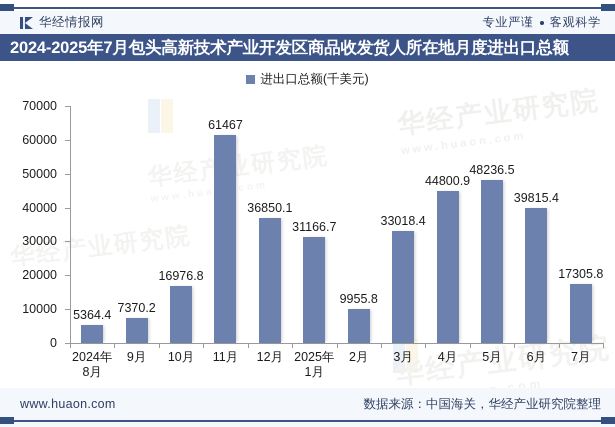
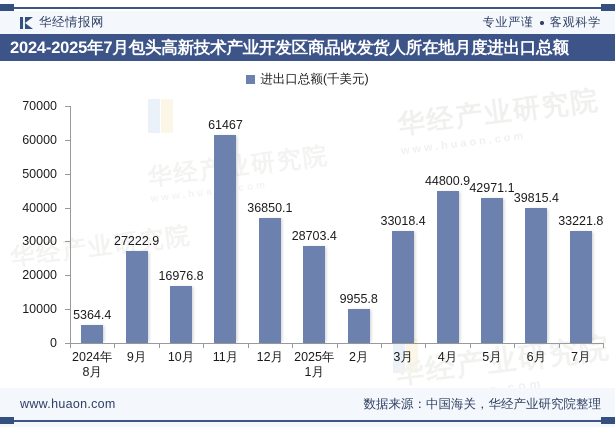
9月: 7370.2 -> 27222.9
2025年 1月: 31166.7 -> 28703.4
5月: 48236.5 -> 42971.1
7月: 17305.8 -> 33221.8
